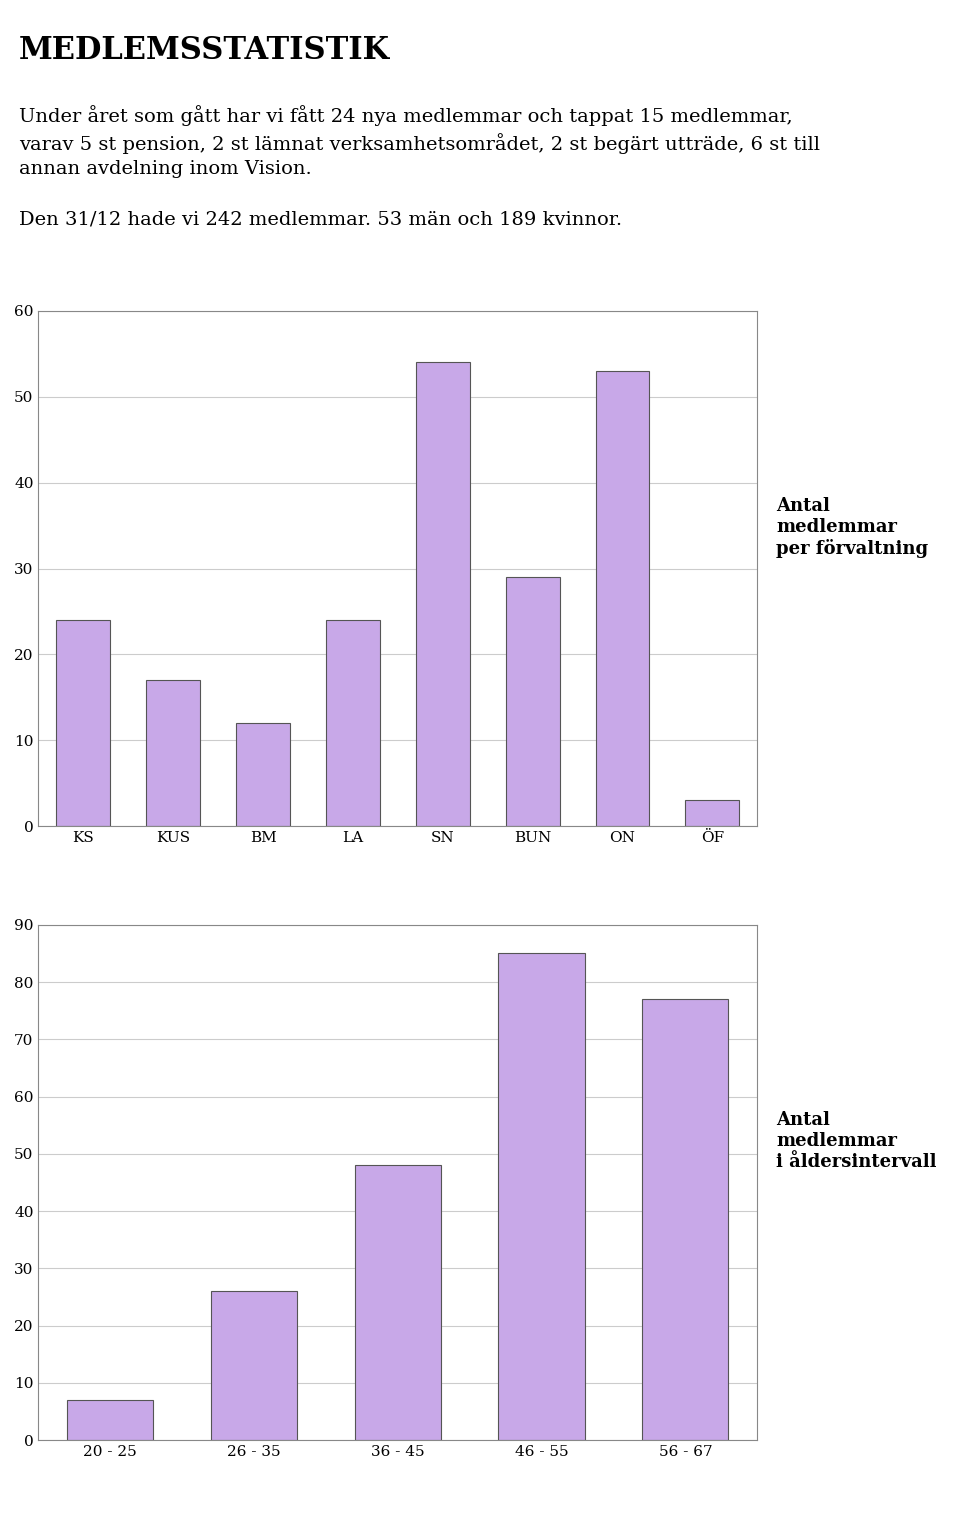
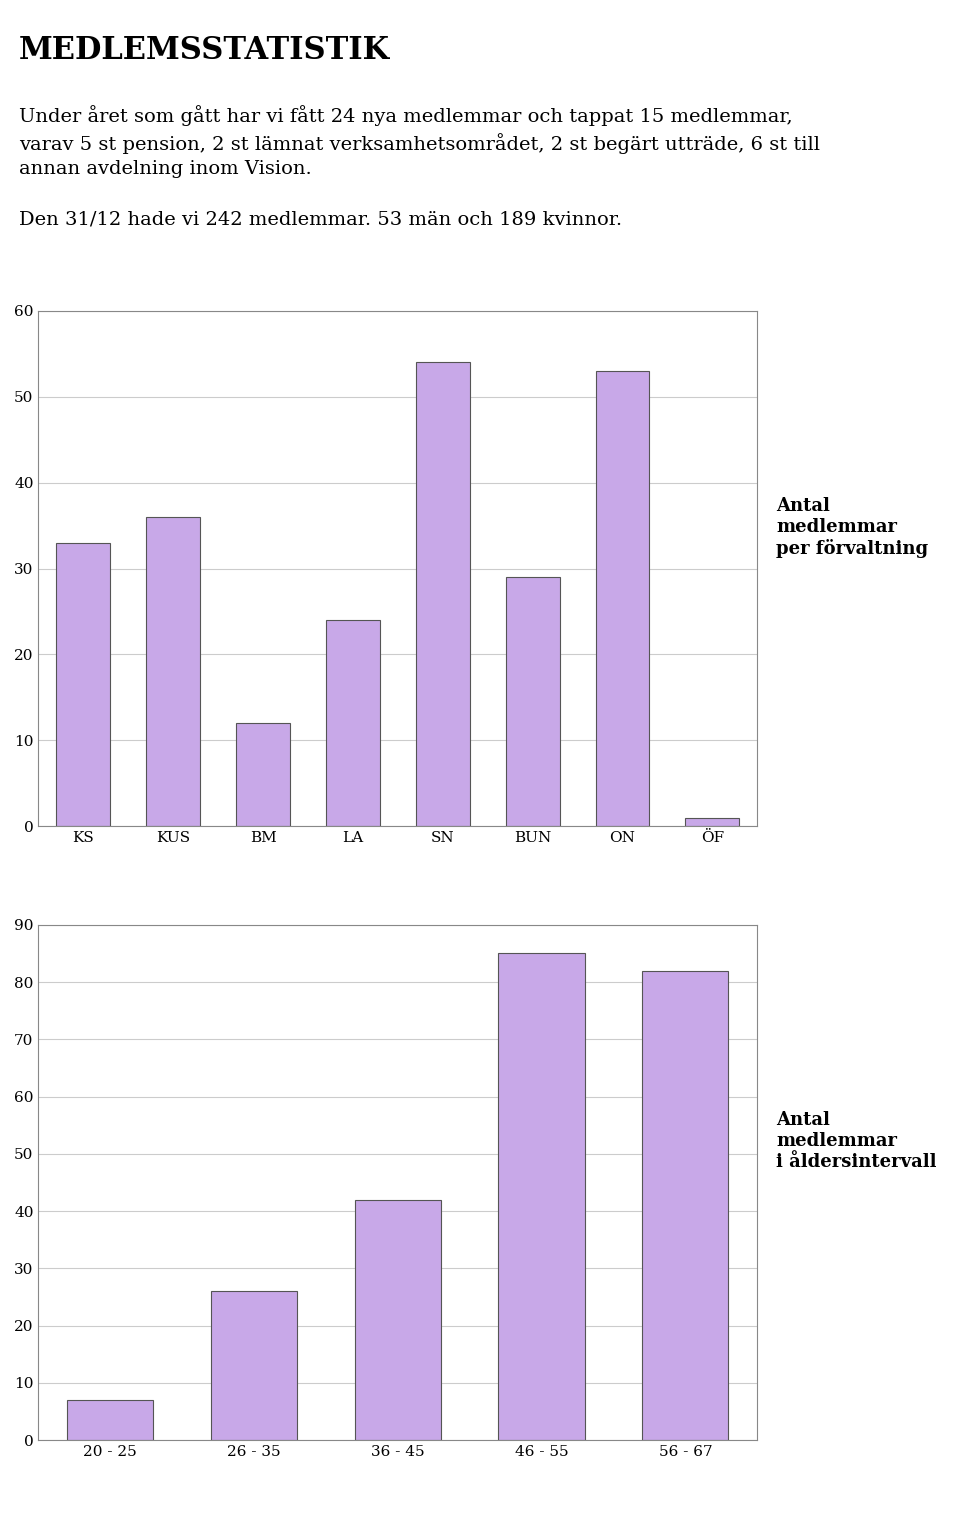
KS: 24 -> 33
KUS: 17 -> 36
ÖF: 3 -> 1
36 - 45: 48 -> 42
56 - 67: 77 -> 82
